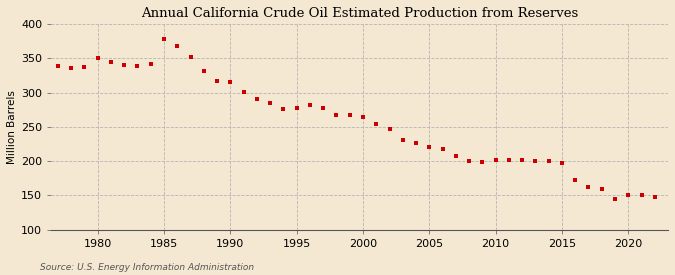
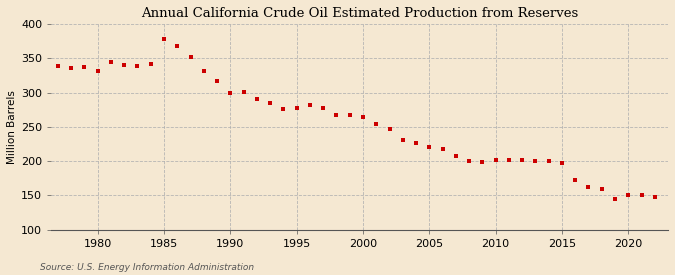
1980: 350 -> 332
1990: 316 -> 300
